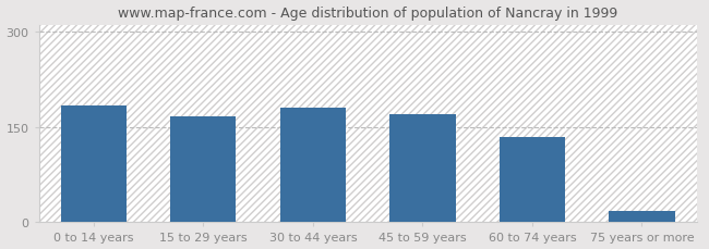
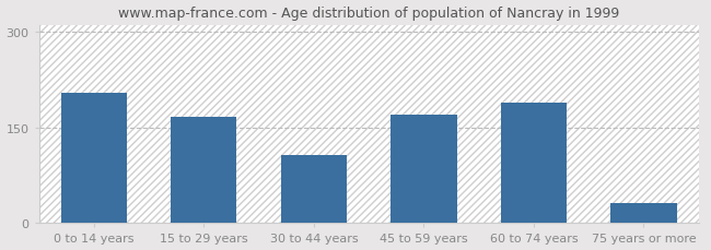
0 to 14 years: 183 -> 204
30 to 44 years: 180 -> 106
60 to 74 years: 134 -> 188
75 years or more: 18 -> 32
